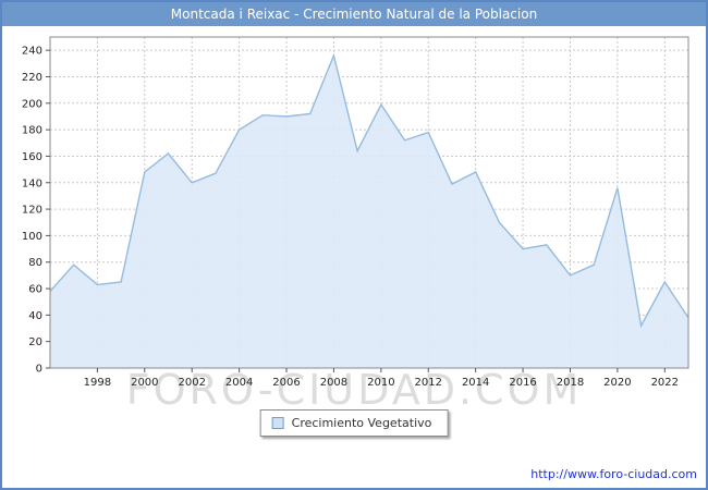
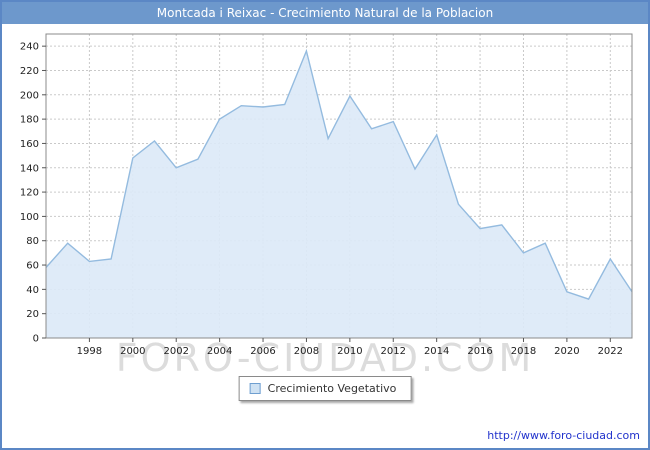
2014: 148 -> 167
2020: 136 -> 38
